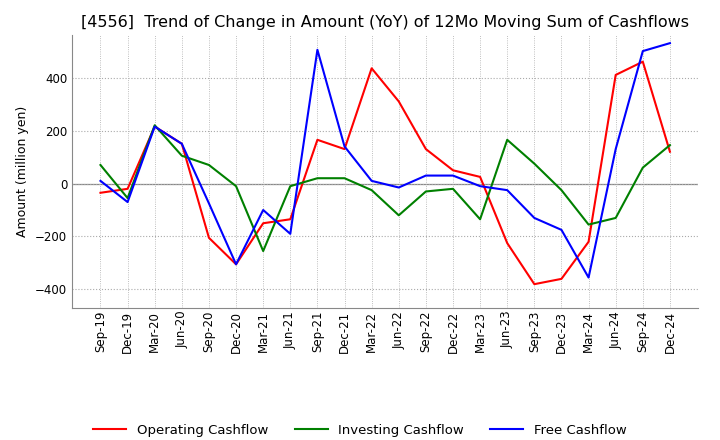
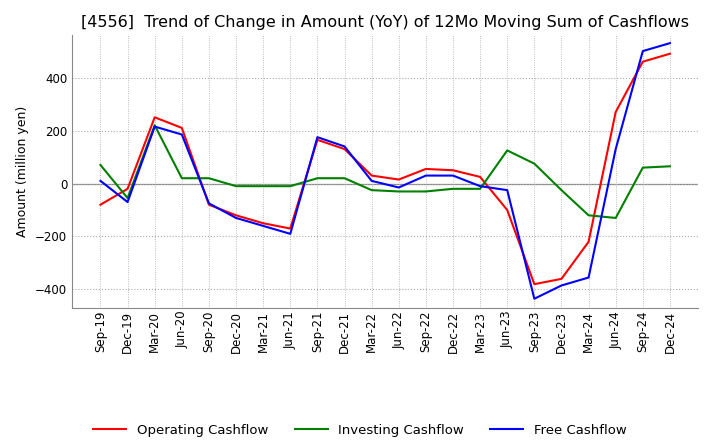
Operating Cashflow/Sep-19: -35 -> -80
Operating Cashflow/Mar-20: 215 -> 250
Operating Cashflow/Jun-20: 150 -> 210
Investing Cashflow/Jun-20: 105 -> 20
Free Cashflow/Jun-20: 150 -> 185
Operating Cashflow/Sep-20: -205 -> -80
Investing Cashflow/Sep-20: 70 -> 20
Operating Cashflow/Dec-20: -305 -> -120
Free Cashflow/Dec-20: -305 -> -130
Investing Cashflow/Mar-21: -255 -> -10
Free Cashflow/Mar-21: -100 -> -160
Operating Cashflow/Jun-21: -135 -> -170
Free Cashflow/Sep-21: 505 -> 175
Operating Cashflow/Mar-22: 435 -> 30
Operating Cashflow/Jun-22: 310 -> 15
Investing Cashflow/Jun-22: -120 -> -30
Operating Cashflow/Sep-22: 130 -> 55
Investing Cashflow/Mar-23: -135 -> -20
Operating Cashflow/Jun-23: -225 -> -100
Investing Cashflow/Jun-23: 165 -> 125
Free Cashflow/Sep-23: -130 -> -435
Free Cashflow/Dec-23: -175 -> -385
Investing Cashflow/Mar-24: -155 -> -120
Operating Cashflow/Jun-24: 410 -> 270
Operating Cashflow/Dec-24: 120 -> 490
Investing Cashflow/Dec-24: 145 -> 65
